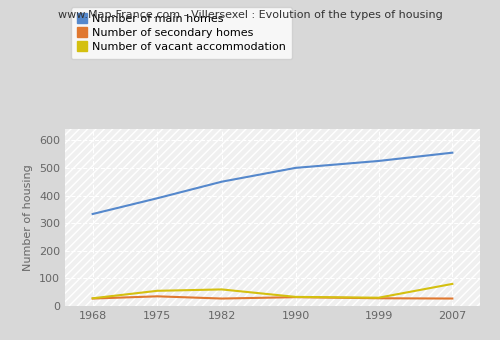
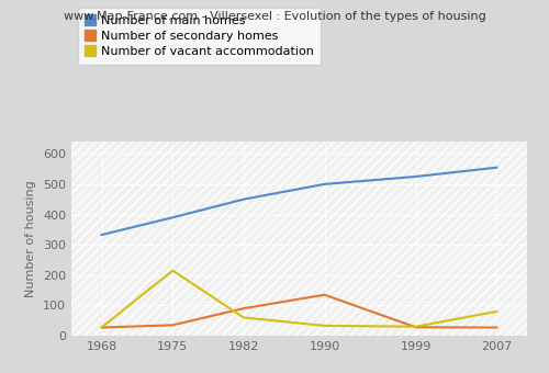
Number of vacant accommodation/1975: 55 -> 215
Number of secondary homes/1982: 27 -> 90
Number of secondary homes/1990: 32 -> 135
